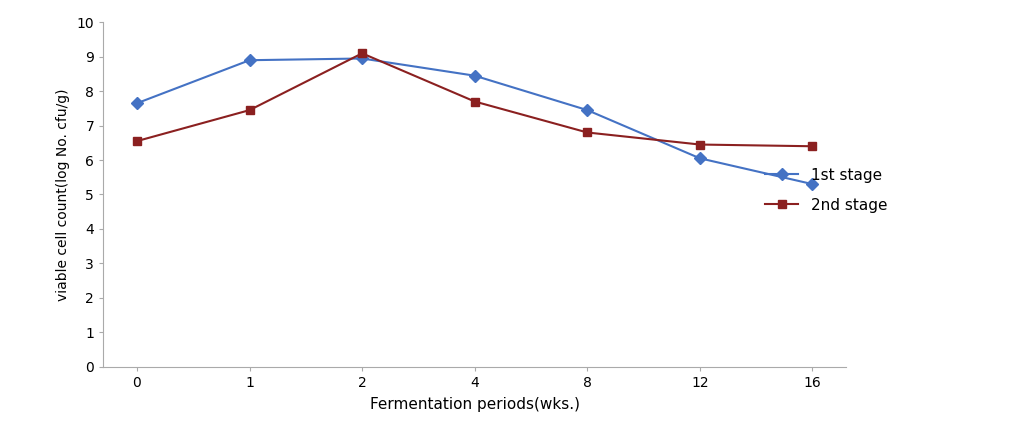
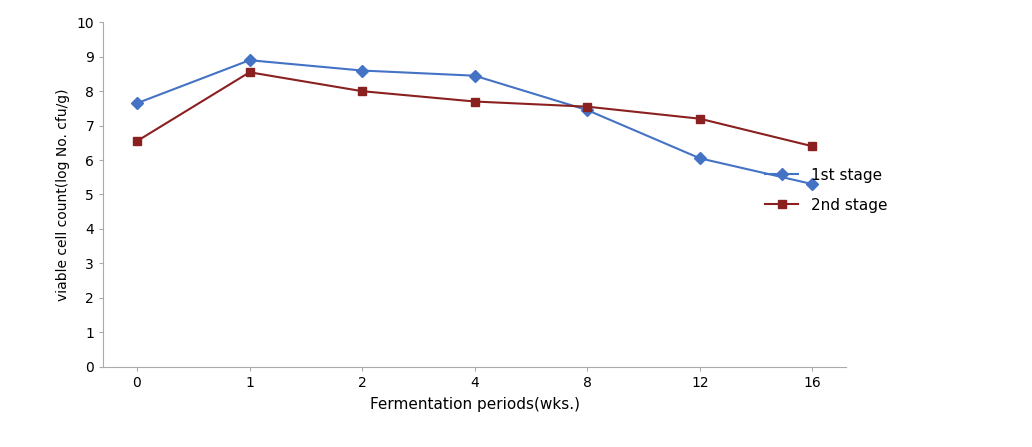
2nd stage/1: 7.45 -> 8.55
1st stage/2: 8.95 -> 8.60
2nd stage/2: 9.10 -> 8.00
2nd stage/8: 6.80 -> 7.55
2nd stage/12: 6.45 -> 7.20
